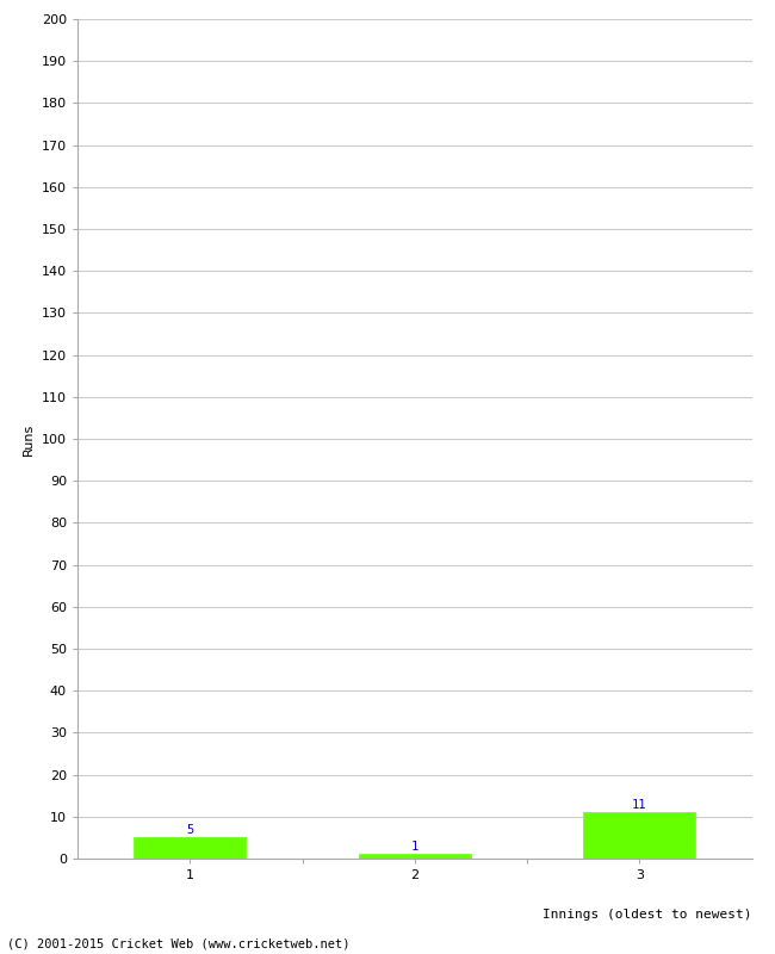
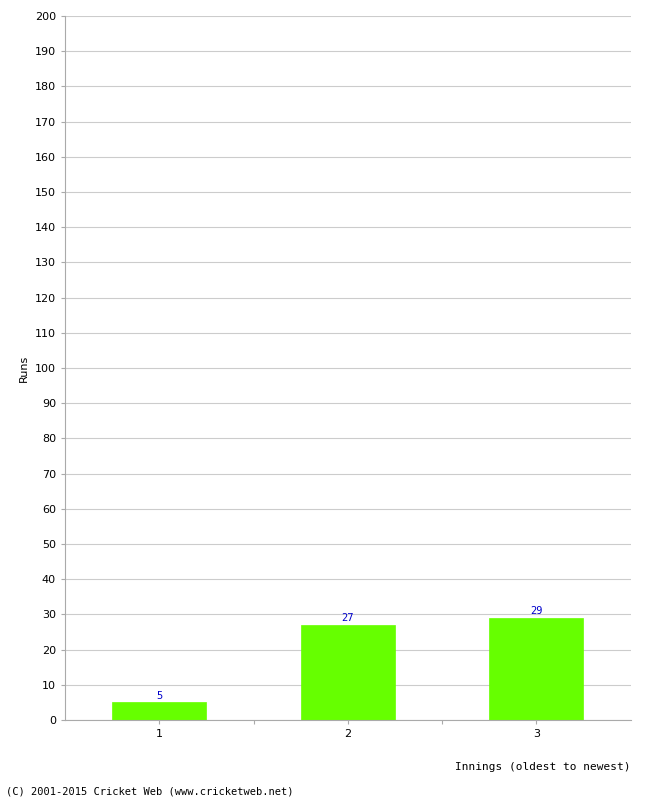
2: 1 -> 27
3: 11 -> 29
